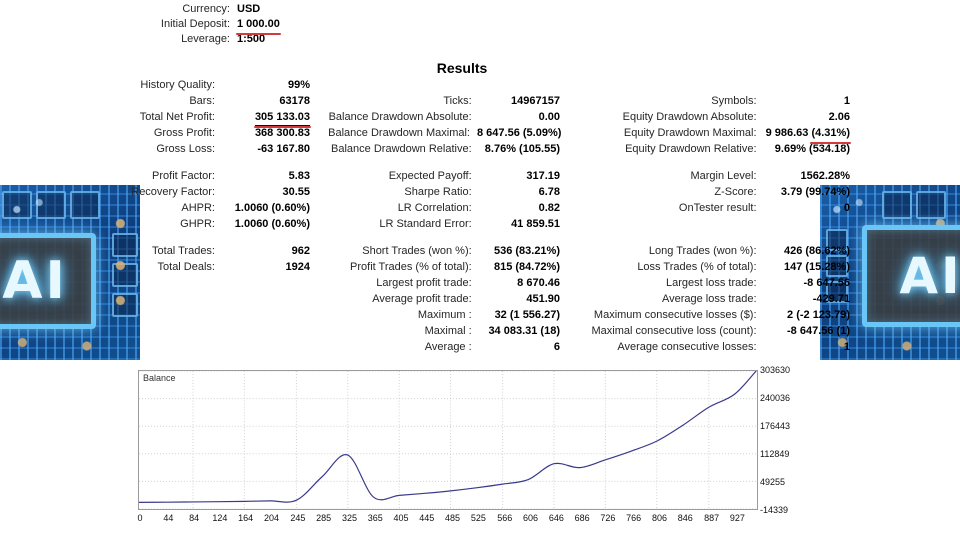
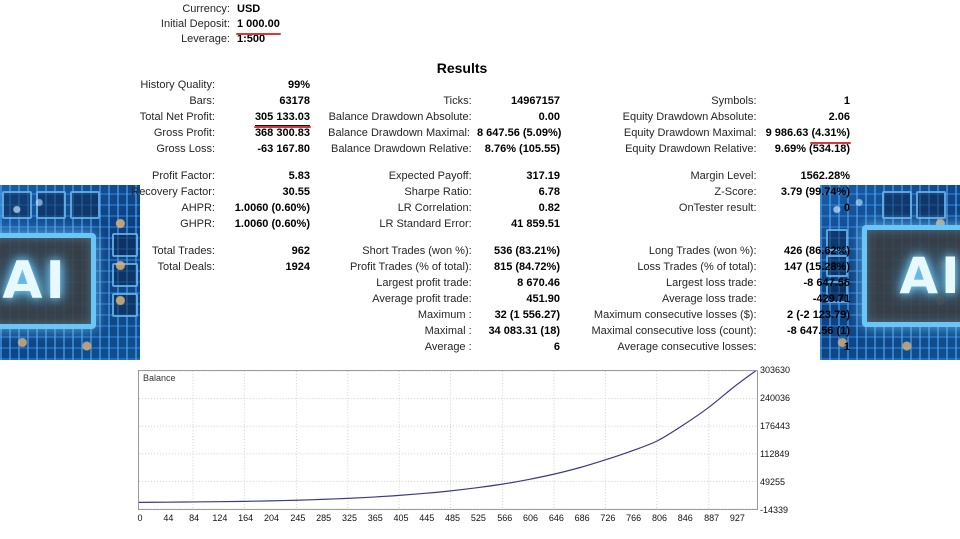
285: 60000 -> 10000
325: 110000 -> 10000
646: 90000 -> 70000
927: 250000 -> 270000
